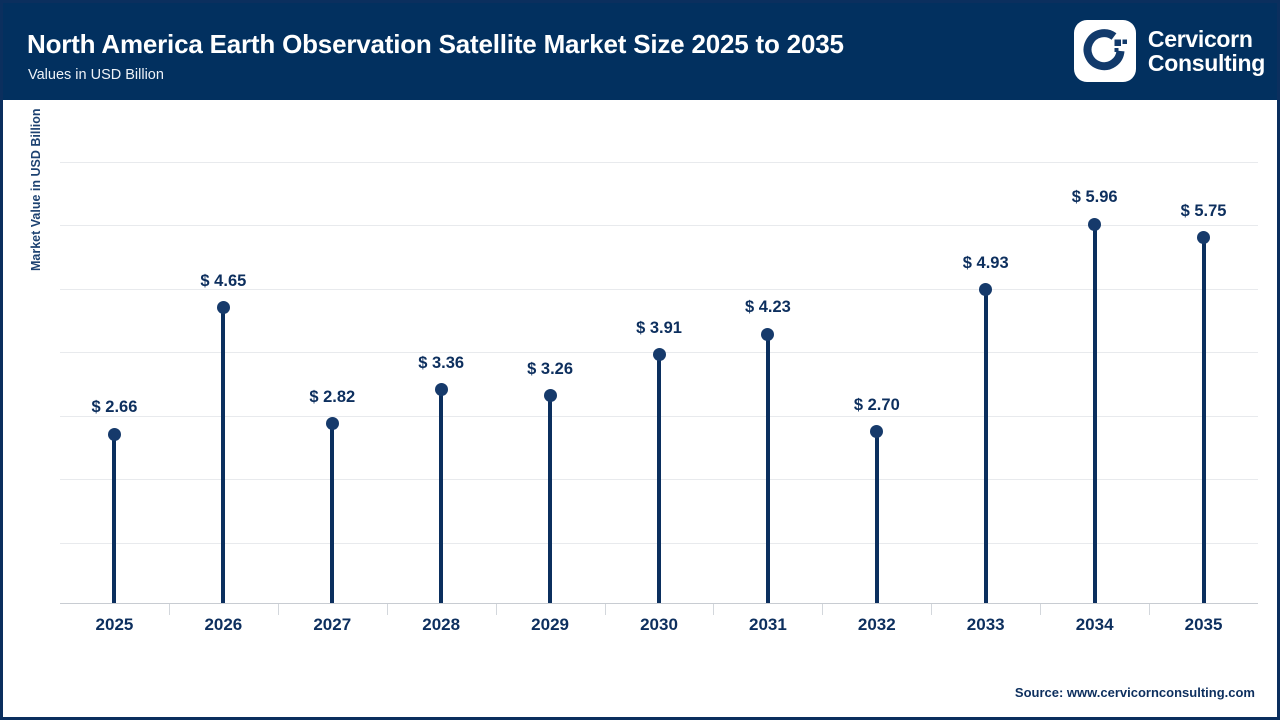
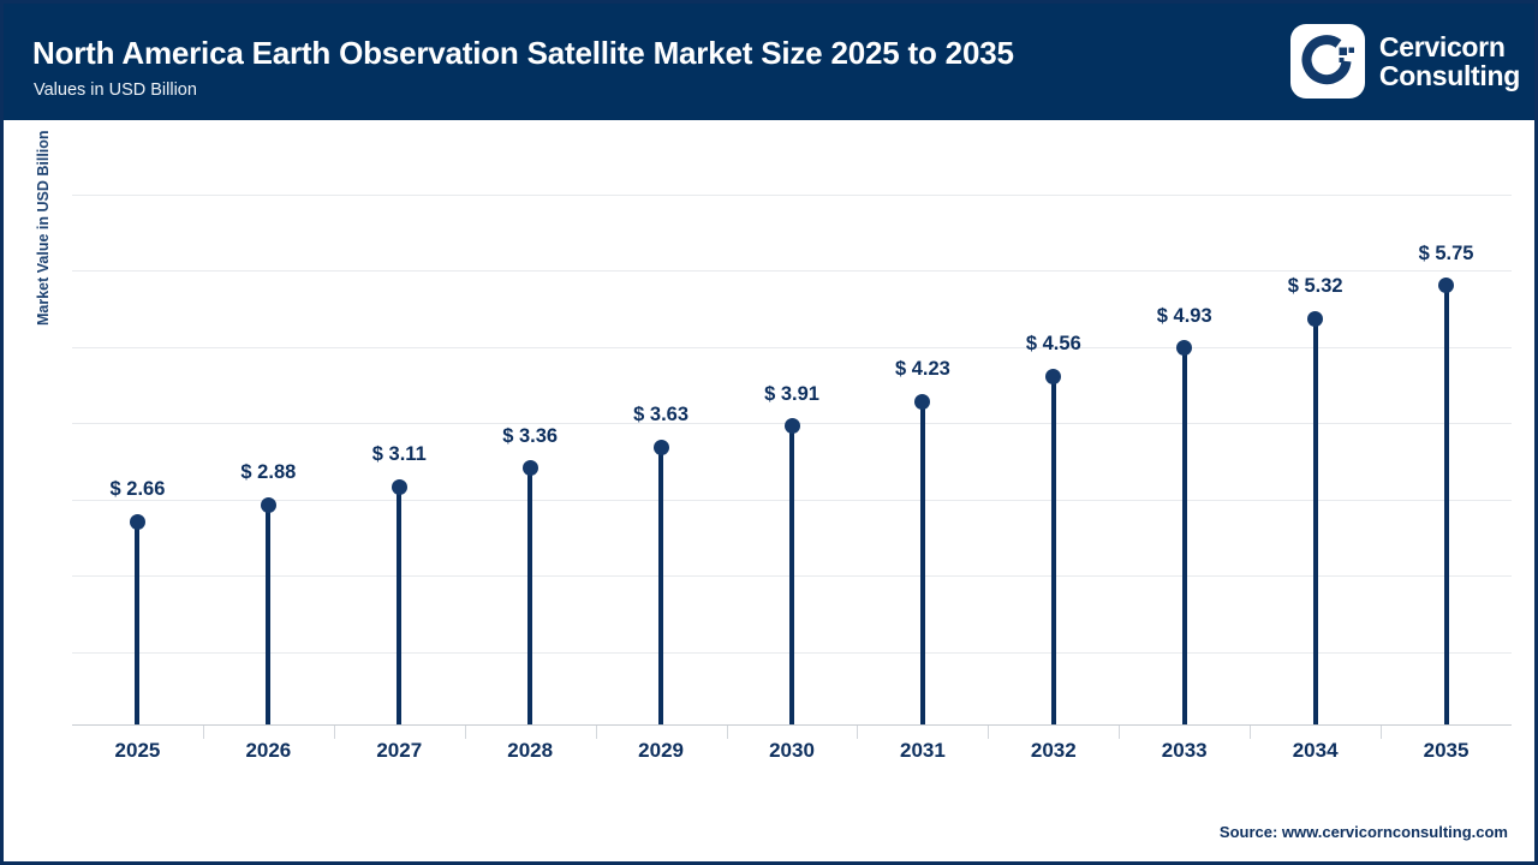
2026: 4.65 -> 2.88
2027: 2.82 -> 3.11
2029: 3.26 -> 3.63
2032: 2.70 -> 4.56
2034: 5.96 -> 5.32
